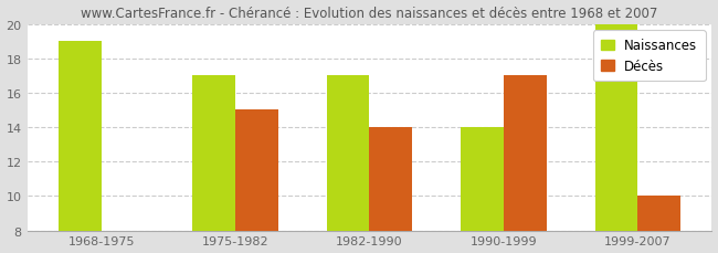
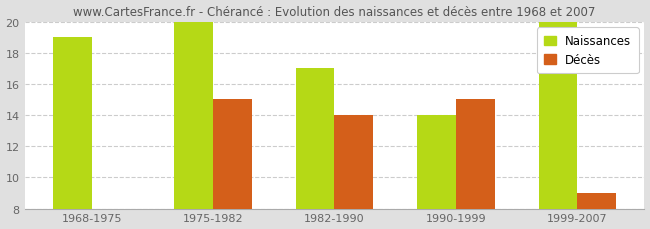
Naissances/1975-1982: 17 -> 20
Décès/1990-1999: 17 -> 15
Décès/1999-2007: 10 -> 9
